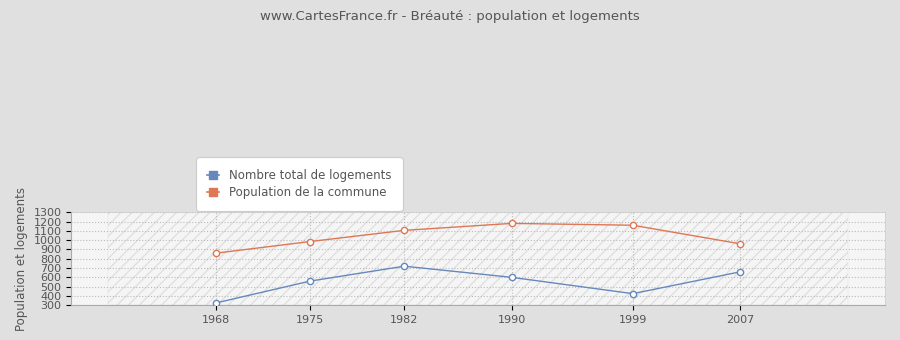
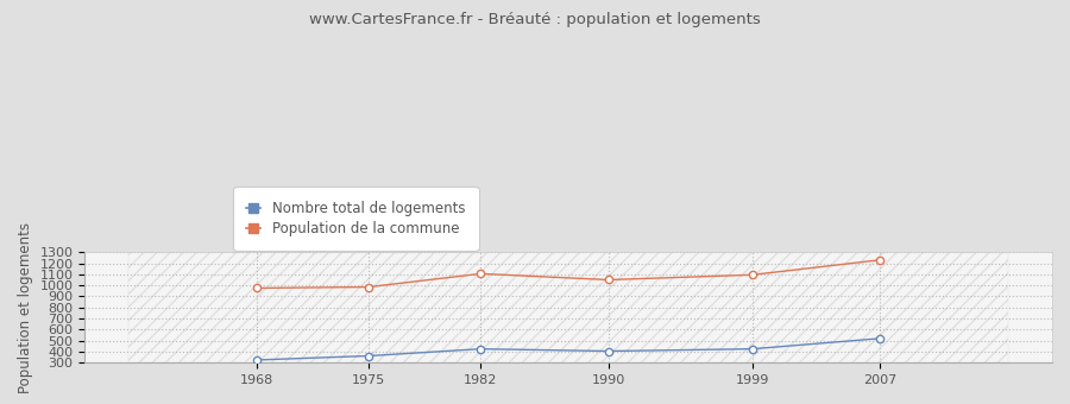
Population de la commune/1968: 860 -> 980
Nombre total de logements/1975: 560 -> 360
Nombre total de logements/1982: 720 -> 420
Nombre total de logements/1990: 600 -> 400
Population de la commune/1990: 1180 -> 1050
Population de la commune/1999: 1160 -> 1100
Nombre total de logements/2007: 660 -> 520
Population de la commune/2007: 960 -> 1230
